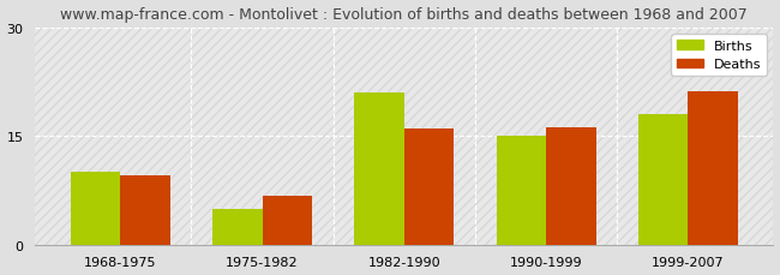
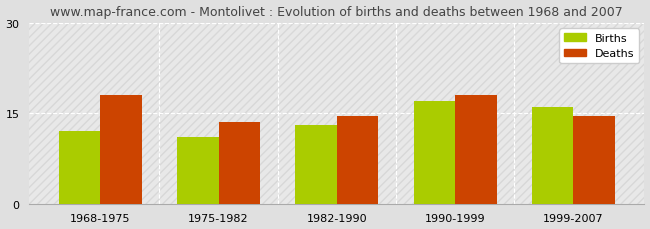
Births/1968-1975: 10 -> 12
Deaths/1968-1975: 9.6 -> 18.0
Births/1975-1982: 5 -> 11
Deaths/1975-1982: 6.8 -> 13.5
Births/1982-1990: 21 -> 13
Deaths/1982-1990: 16.0 -> 14.5
Births/1990-1999: 15 -> 17
Deaths/1990-1999: 16.2 -> 18.0
Births/1999-2007: 18 -> 16
Deaths/1999-2007: 21.2 -> 14.5
